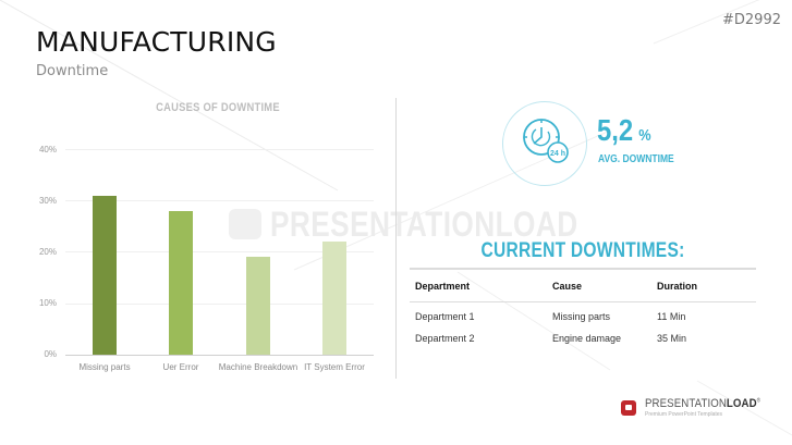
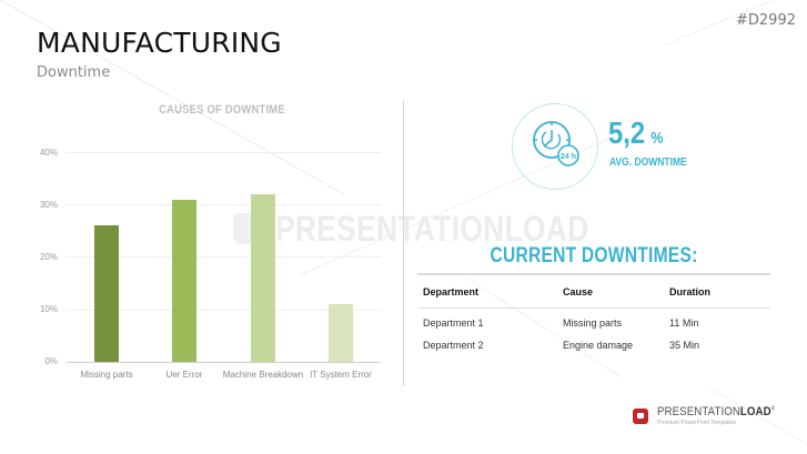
Missing parts: 31% -> 26%
Uer Error: 28% -> 31%
Machine Breakdown: 19% -> 32%
IT System Error: 22% -> 11%
